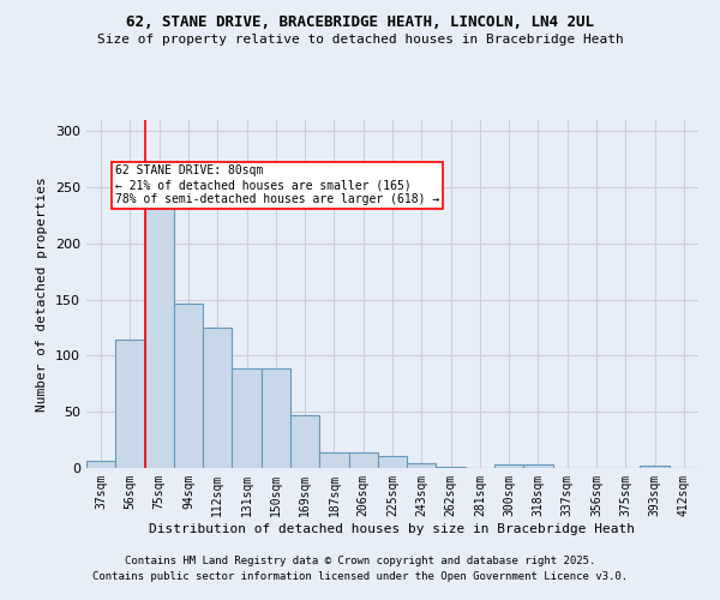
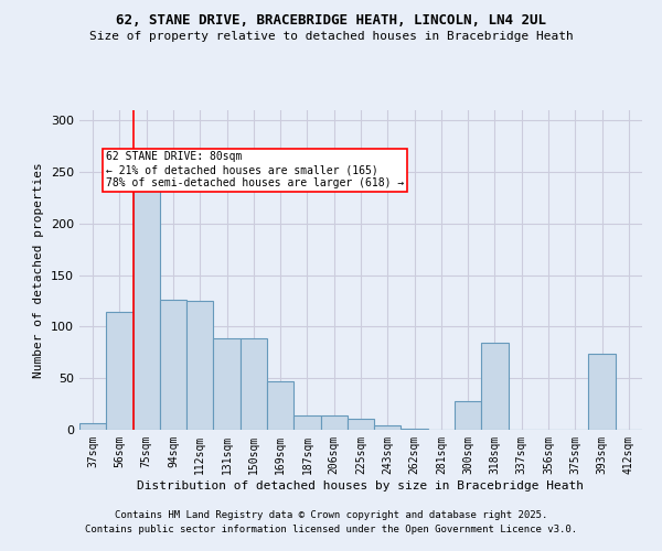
94sqm: 146 -> 126
300sqm: 3 -> 28
318sqm: 3 -> 84
393sqm: 2 -> 74
